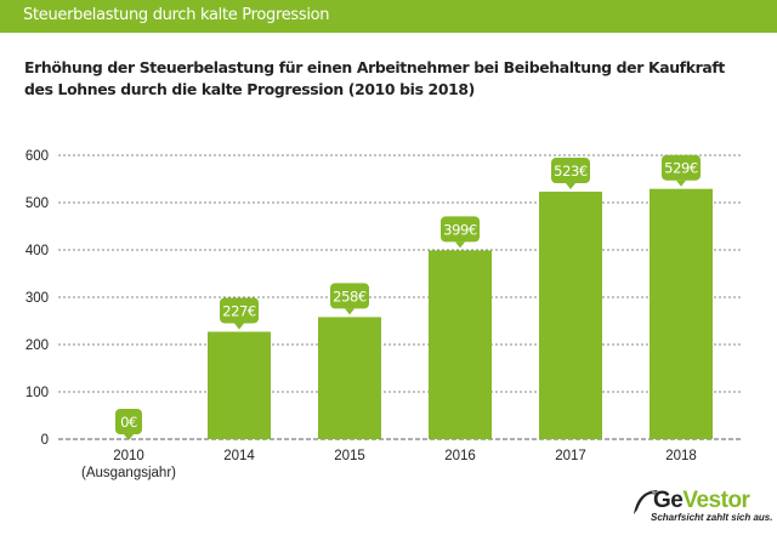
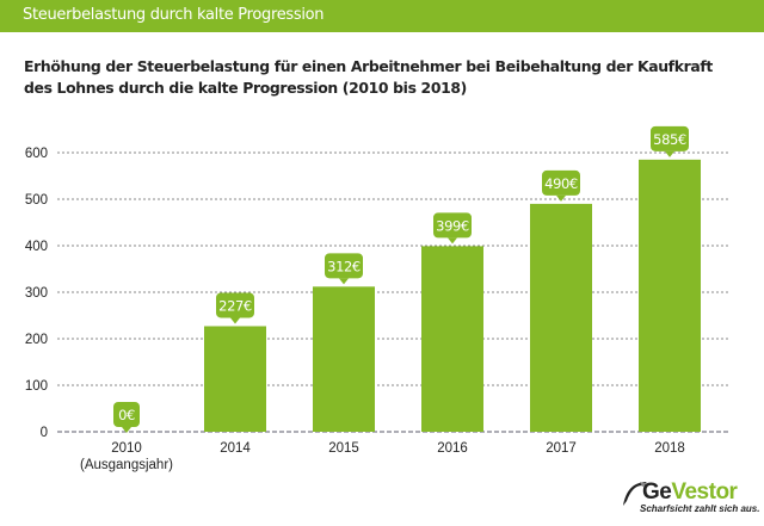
2015: 258 -> 312
2017: 523 -> 490
2018: 529 -> 585
